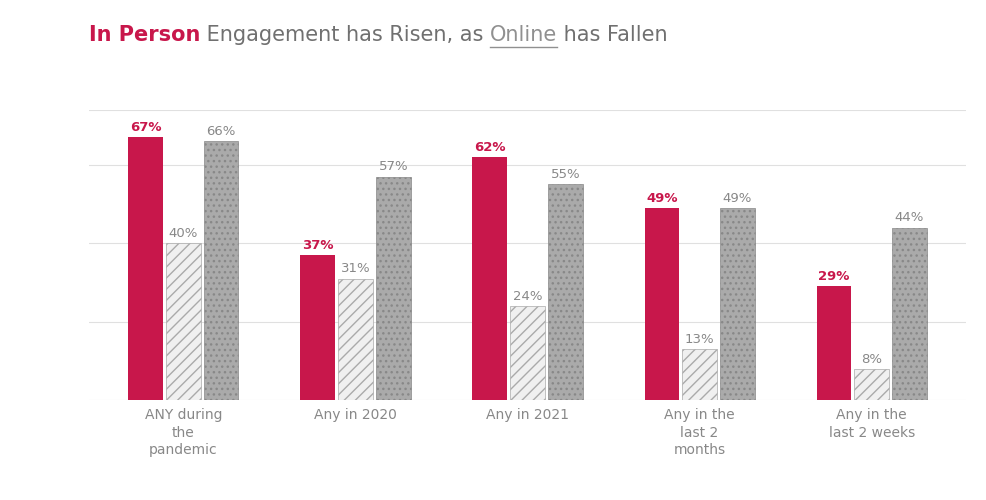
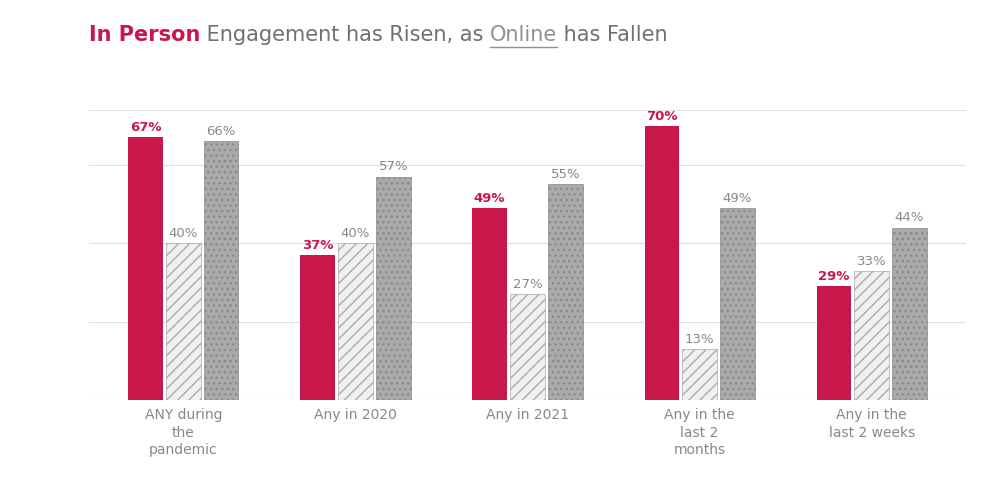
Online/Any in 2020: 31% -> 40%
In Person/Any in 2021: 62% -> 49%
Online/Any in 2021: 24% -> 27%
In Person/Any in the last 2 months: 49% -> 70%
Online/Any in the last 2 weeks: 8% -> 33%
